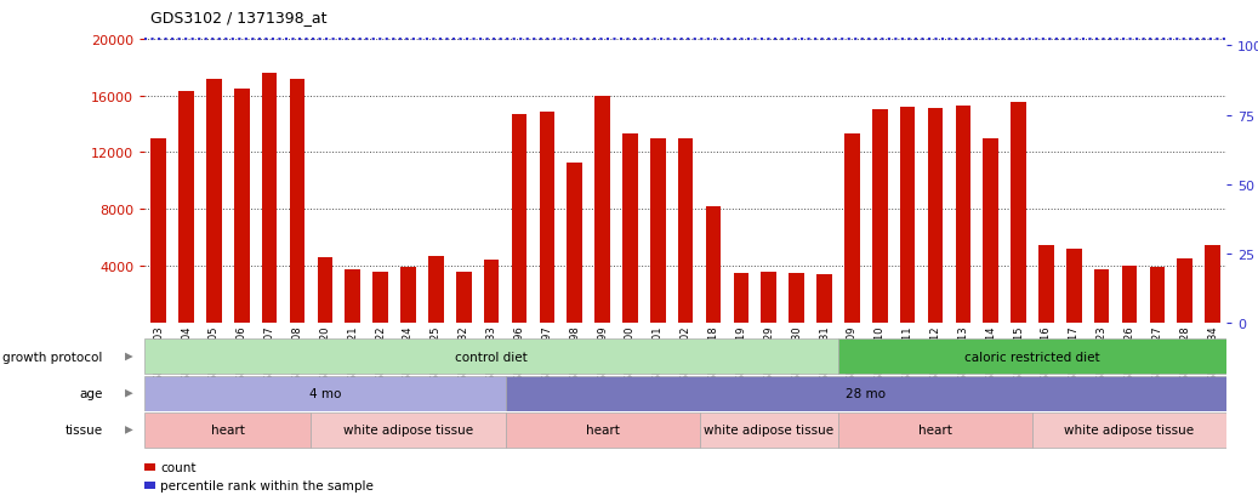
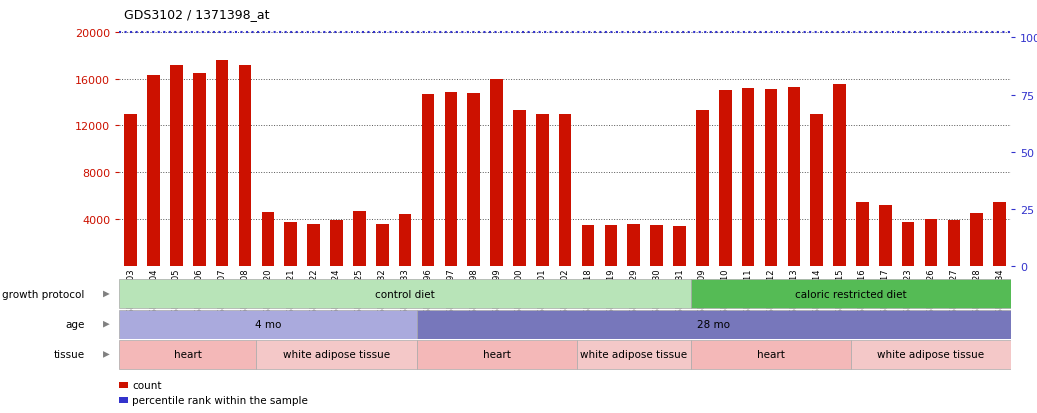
GSM154898: 11300 -> 14800
GSM154918: 8200 -> 3500
